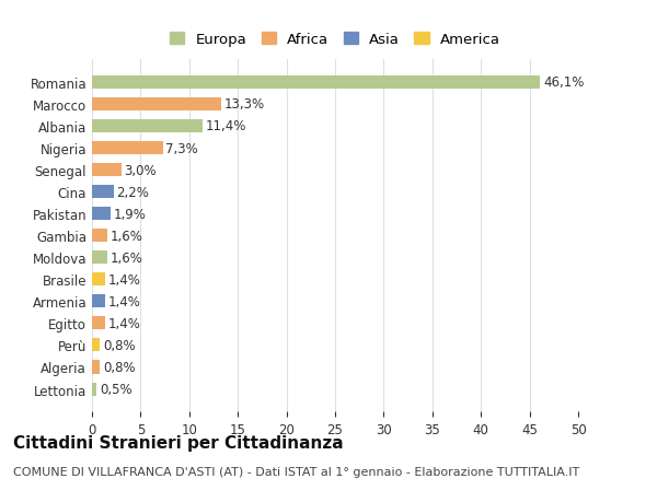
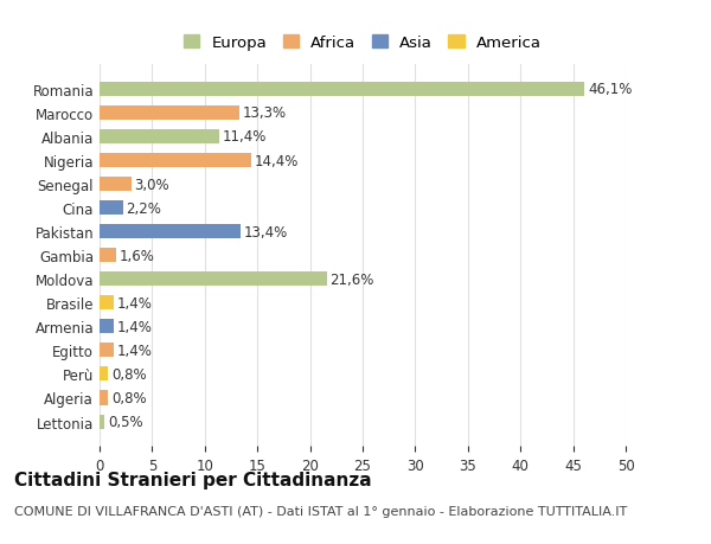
Nigeria: 7,3% -> 14,4%
Pakistan: 1,9% -> 13,4%
Moldova: 1,6% -> 21,6%
